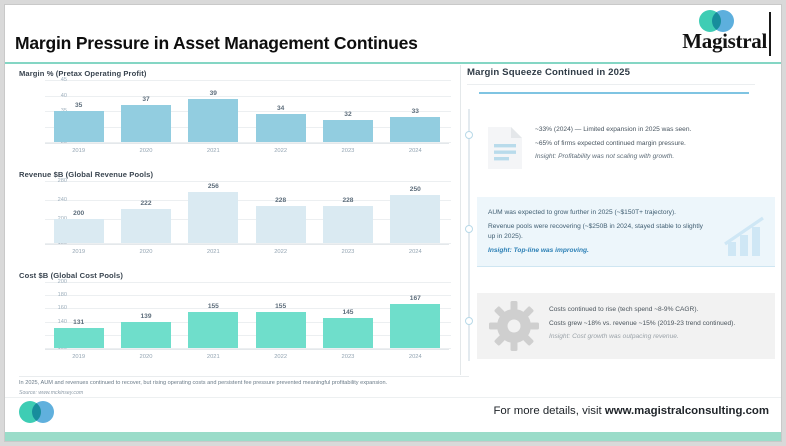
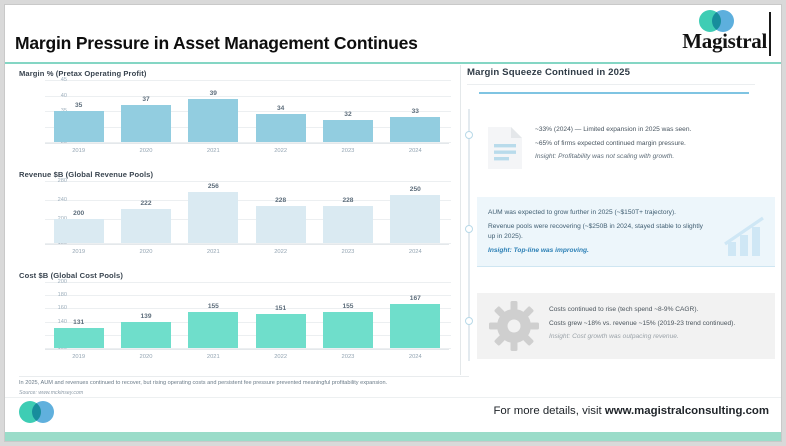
Cost $B (Global Cost Pools)/2022: 155 -> 151
Cost $B (Global Cost Pools)/2023: 145 -> 155
